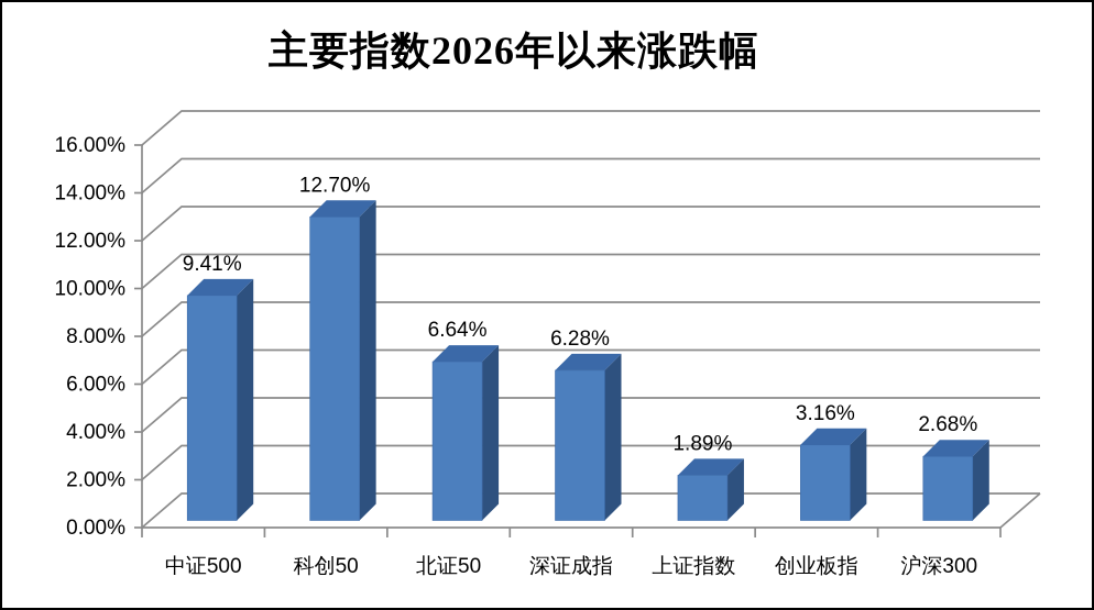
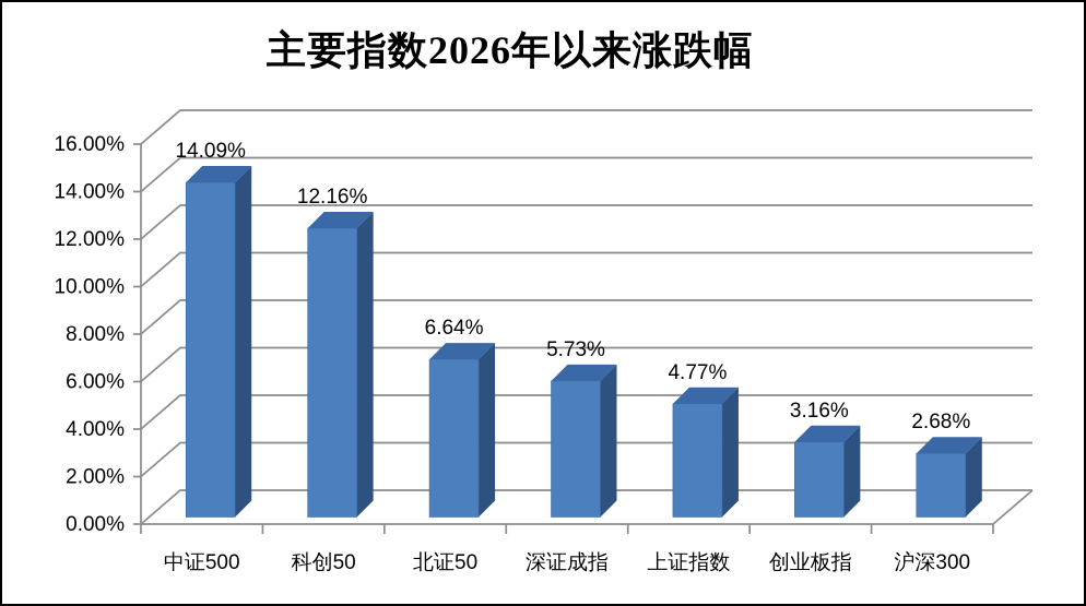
中证500: 9.41% -> 14.09%
科创50: 12.70% -> 12.16%
深证成指: 6.28% -> 5.73%
上证指数: 1.89% -> 4.77%
